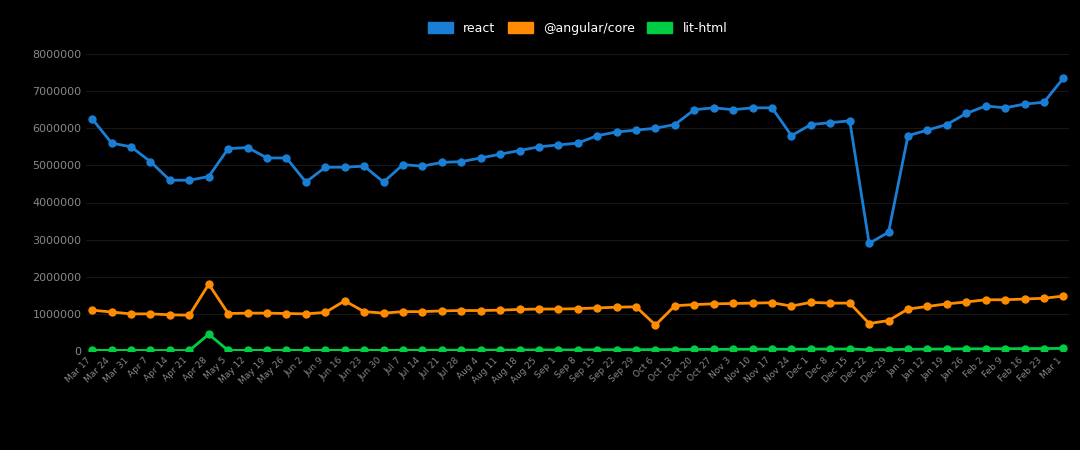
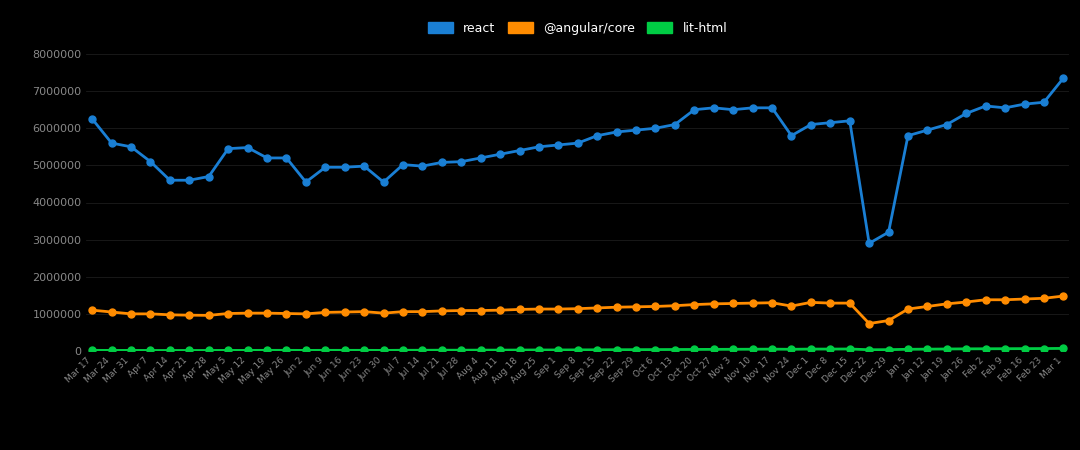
@angular/core/Apr 28: 1800000 -> 960000
lit-html/Apr 28: 450000 -> 10000
@angular/core/Jun 16: 1350000 -> 1050000
@angular/core/Oct 6: 700000 -> 1200000
